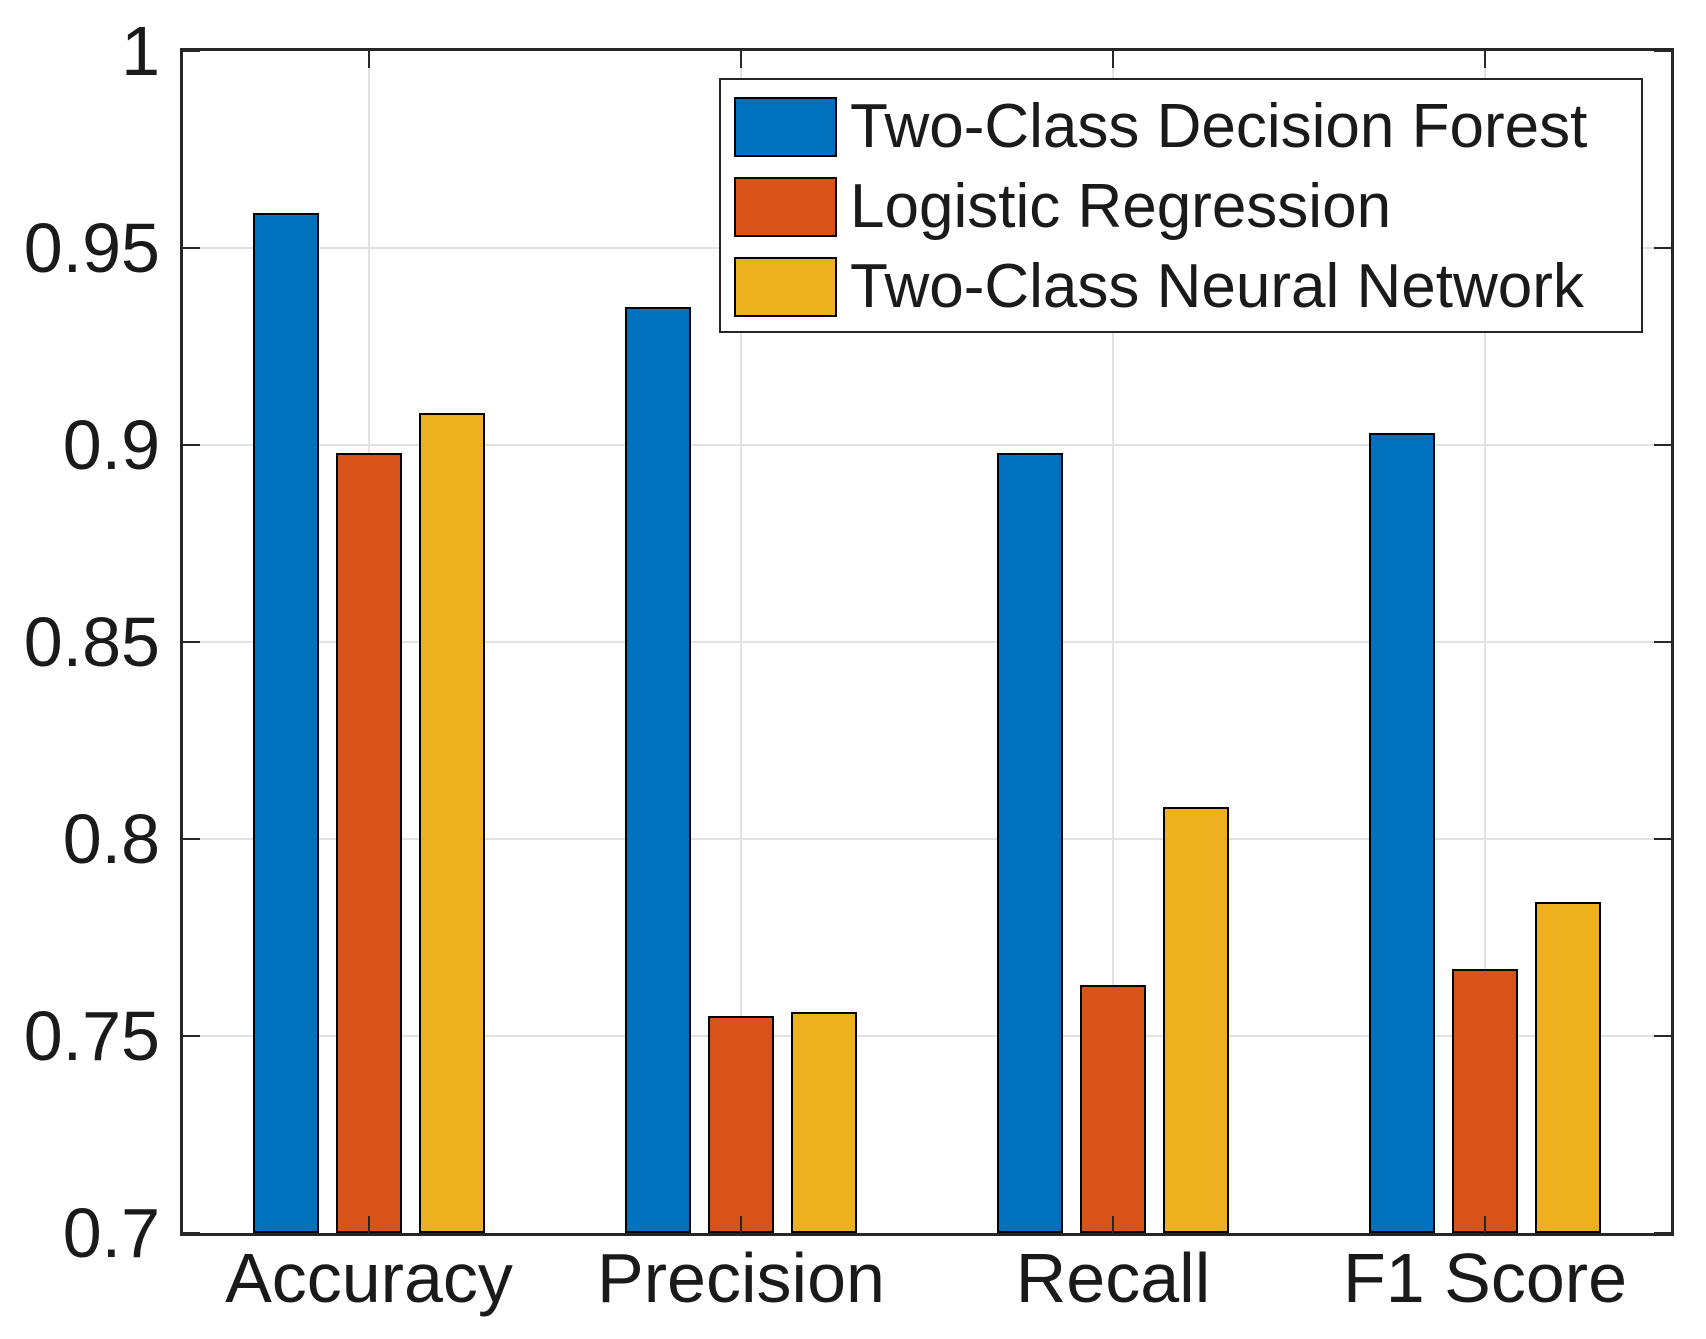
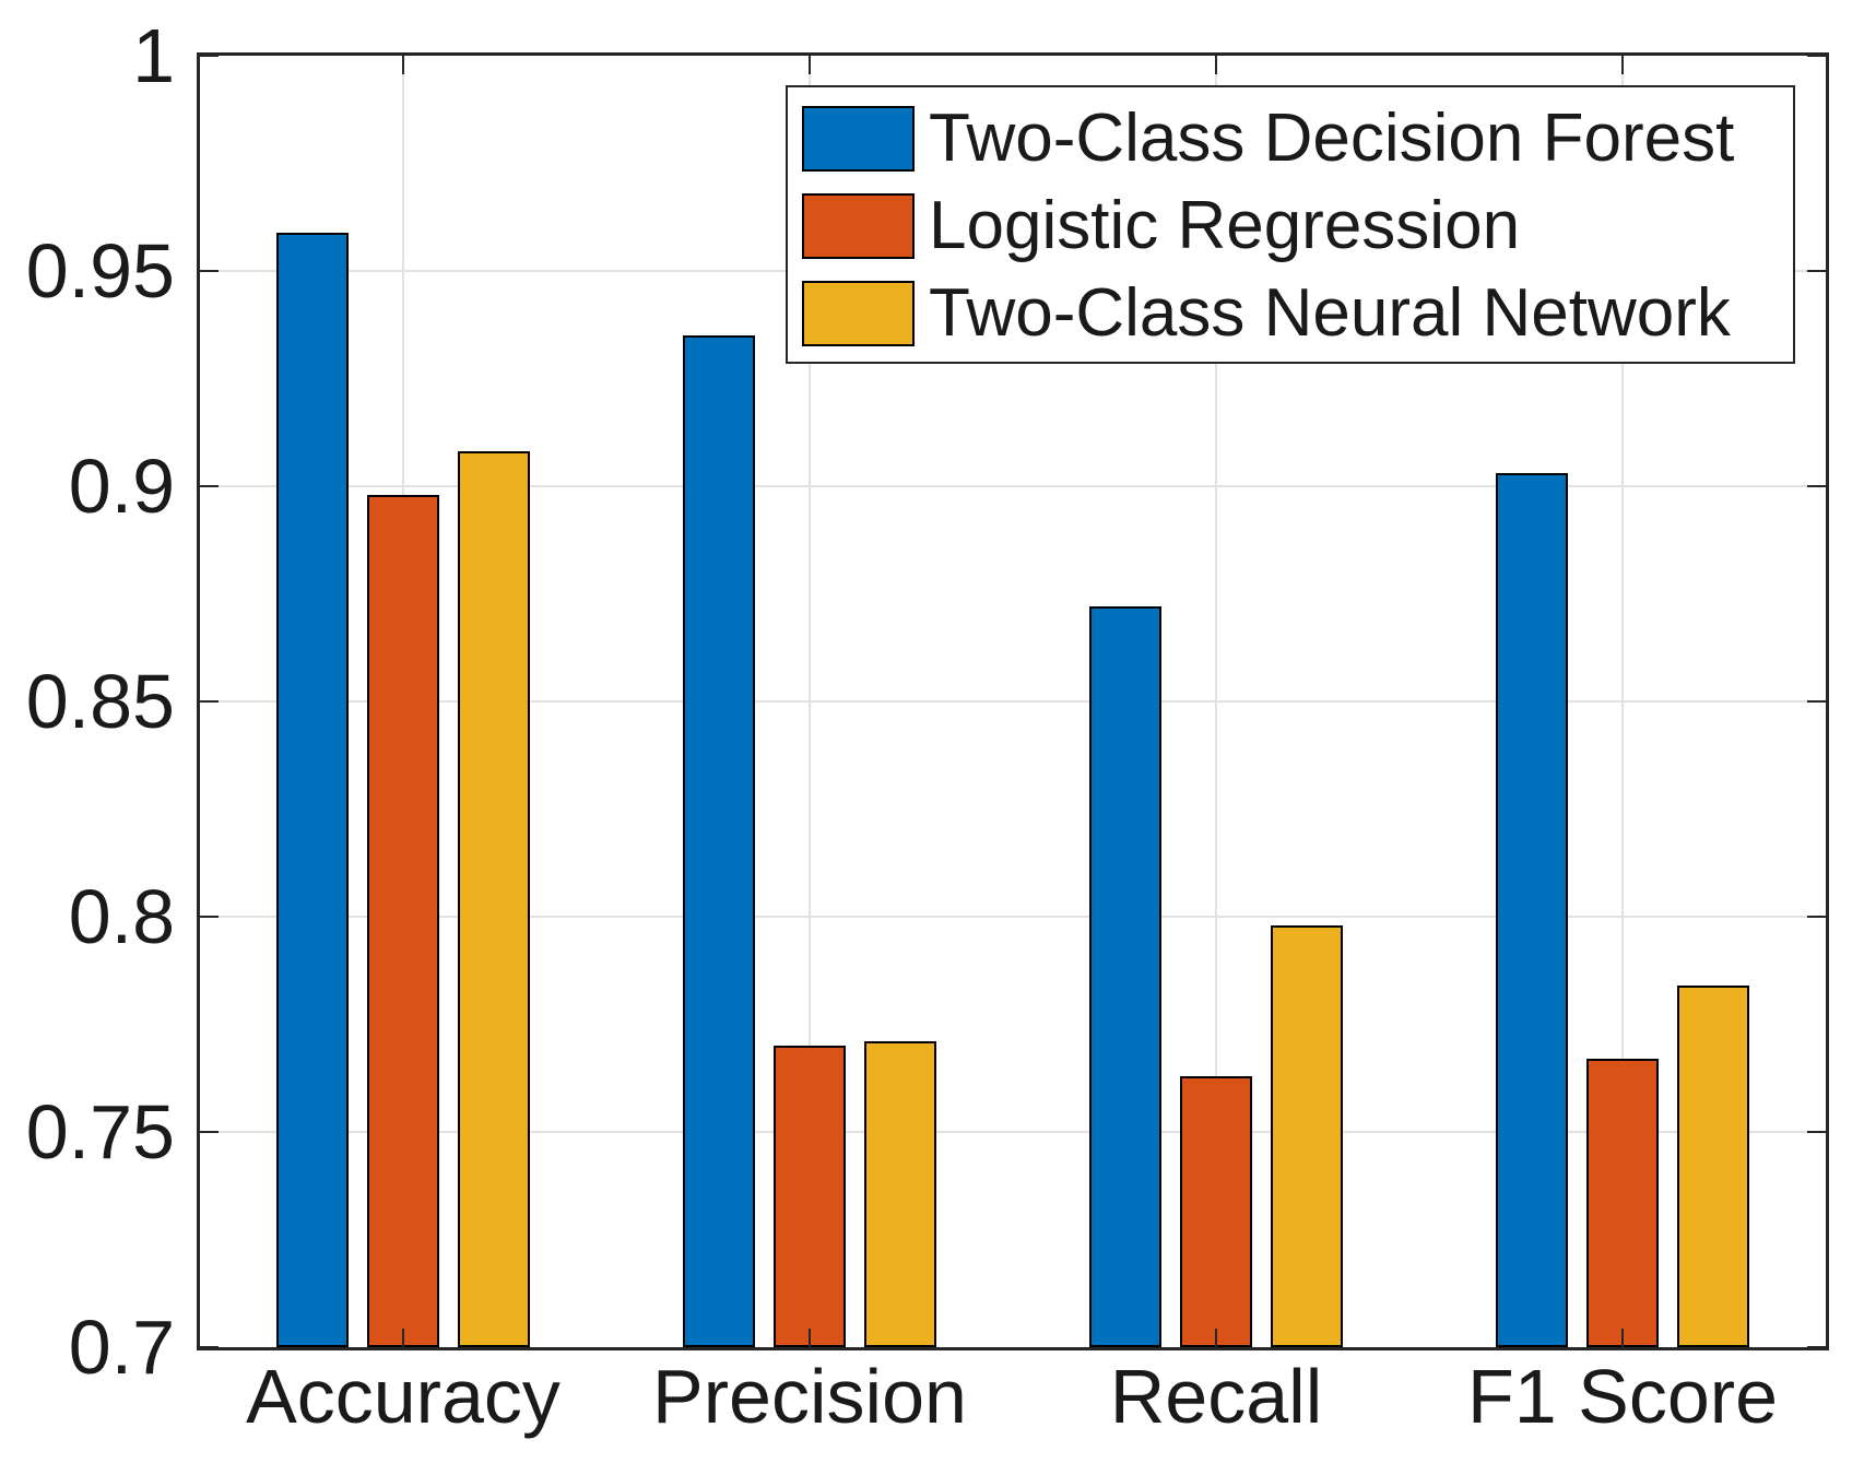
Logistic Regression/Precision: 0.755 -> 0.770
Two-Class Neural Network/Precision: 0.756 -> 0.771
Two-Class Decision Forest/Recall: 0.898 -> 0.872
Two-Class Neural Network/Recall: 0.808 -> 0.798
